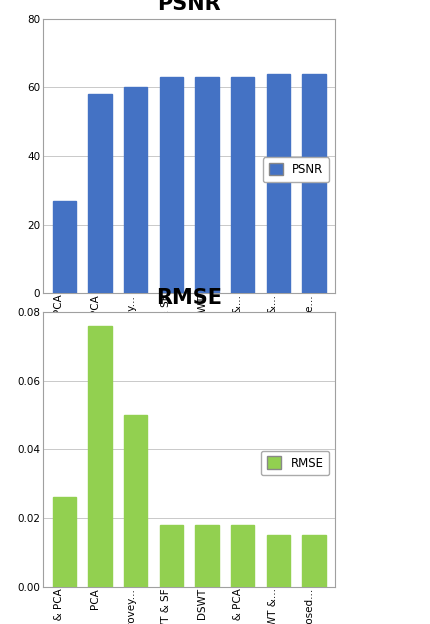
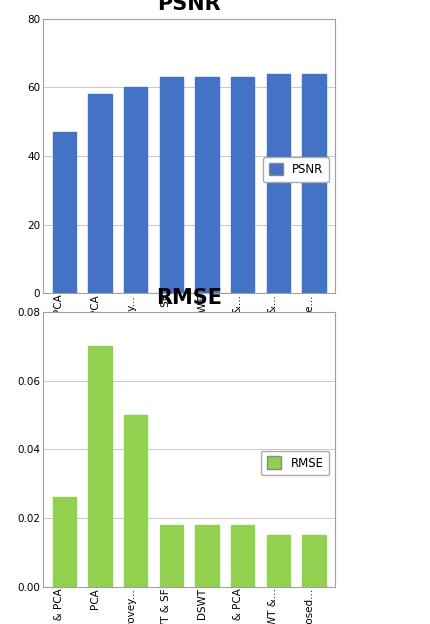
PSNR/IHS & PCA: 27 -> 47
RMSE/PCA: 0.076 -> 0.070
